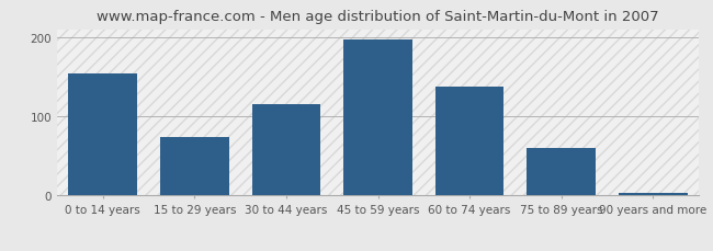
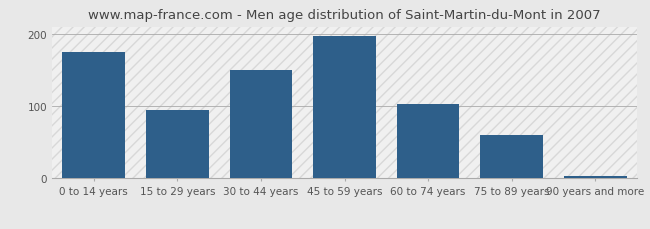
0 to 14 years: 154 -> 175
15 to 29 years: 74 -> 95
30 to 44 years: 116 -> 150
60 to 74 years: 138 -> 103
